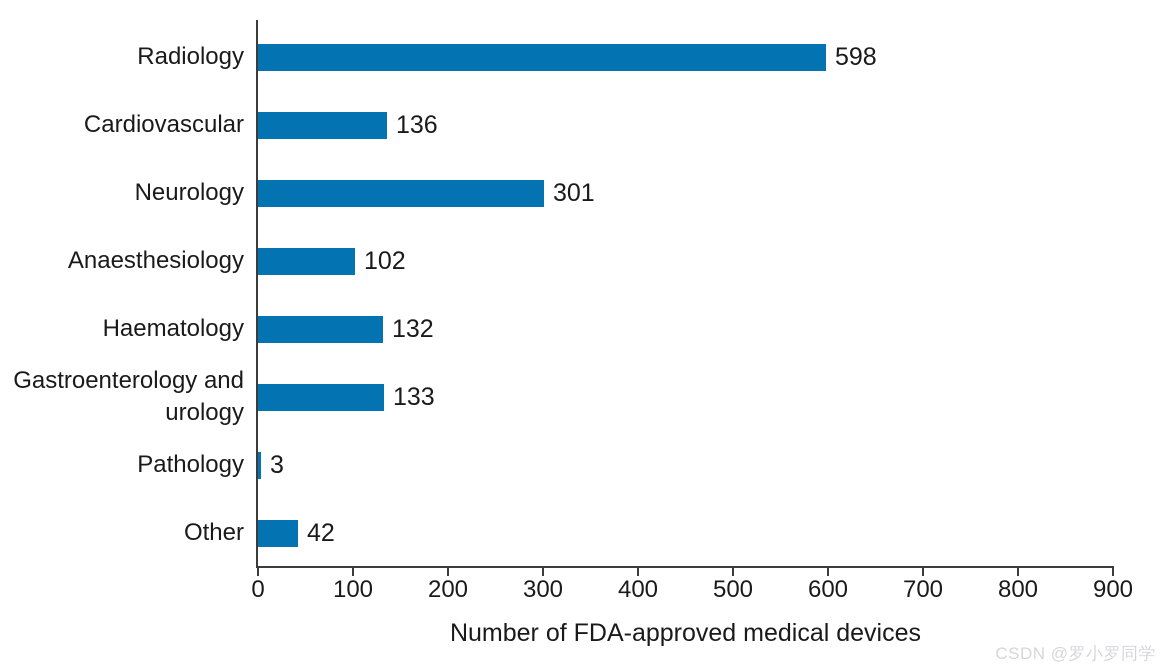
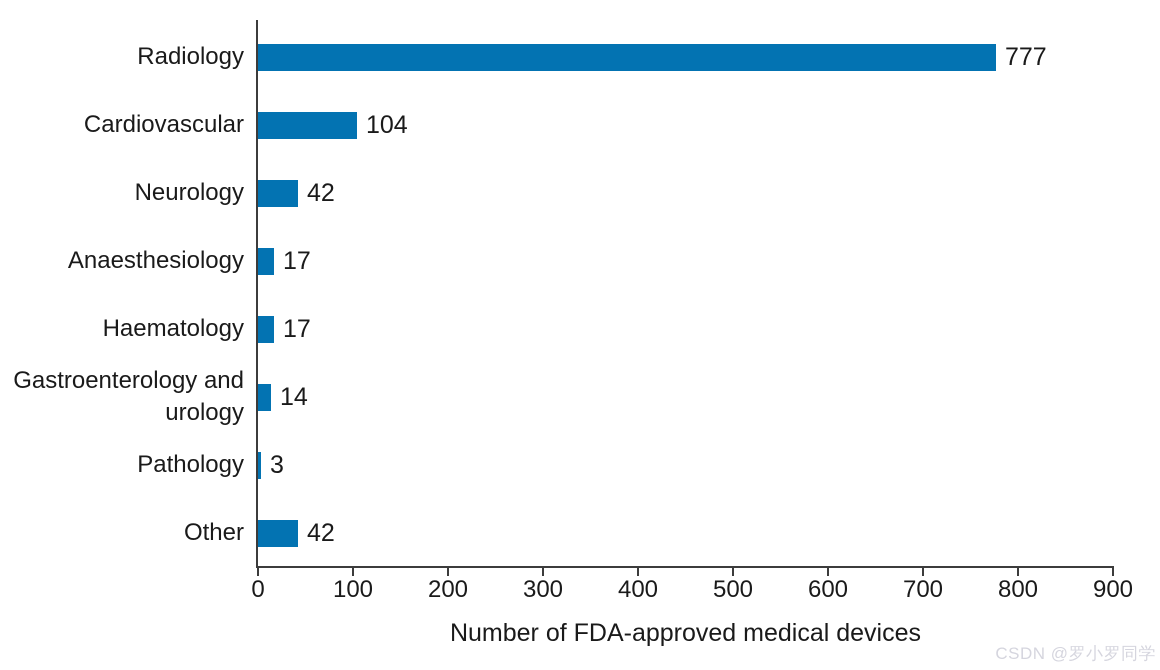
Radiology: 598 -> 777
Cardiovascular: 136 -> 104
Neurology: 301 -> 42
Anaesthesiology: 102 -> 17
Haematology: 132 -> 17
Gastroenterology and urology: 133 -> 14
